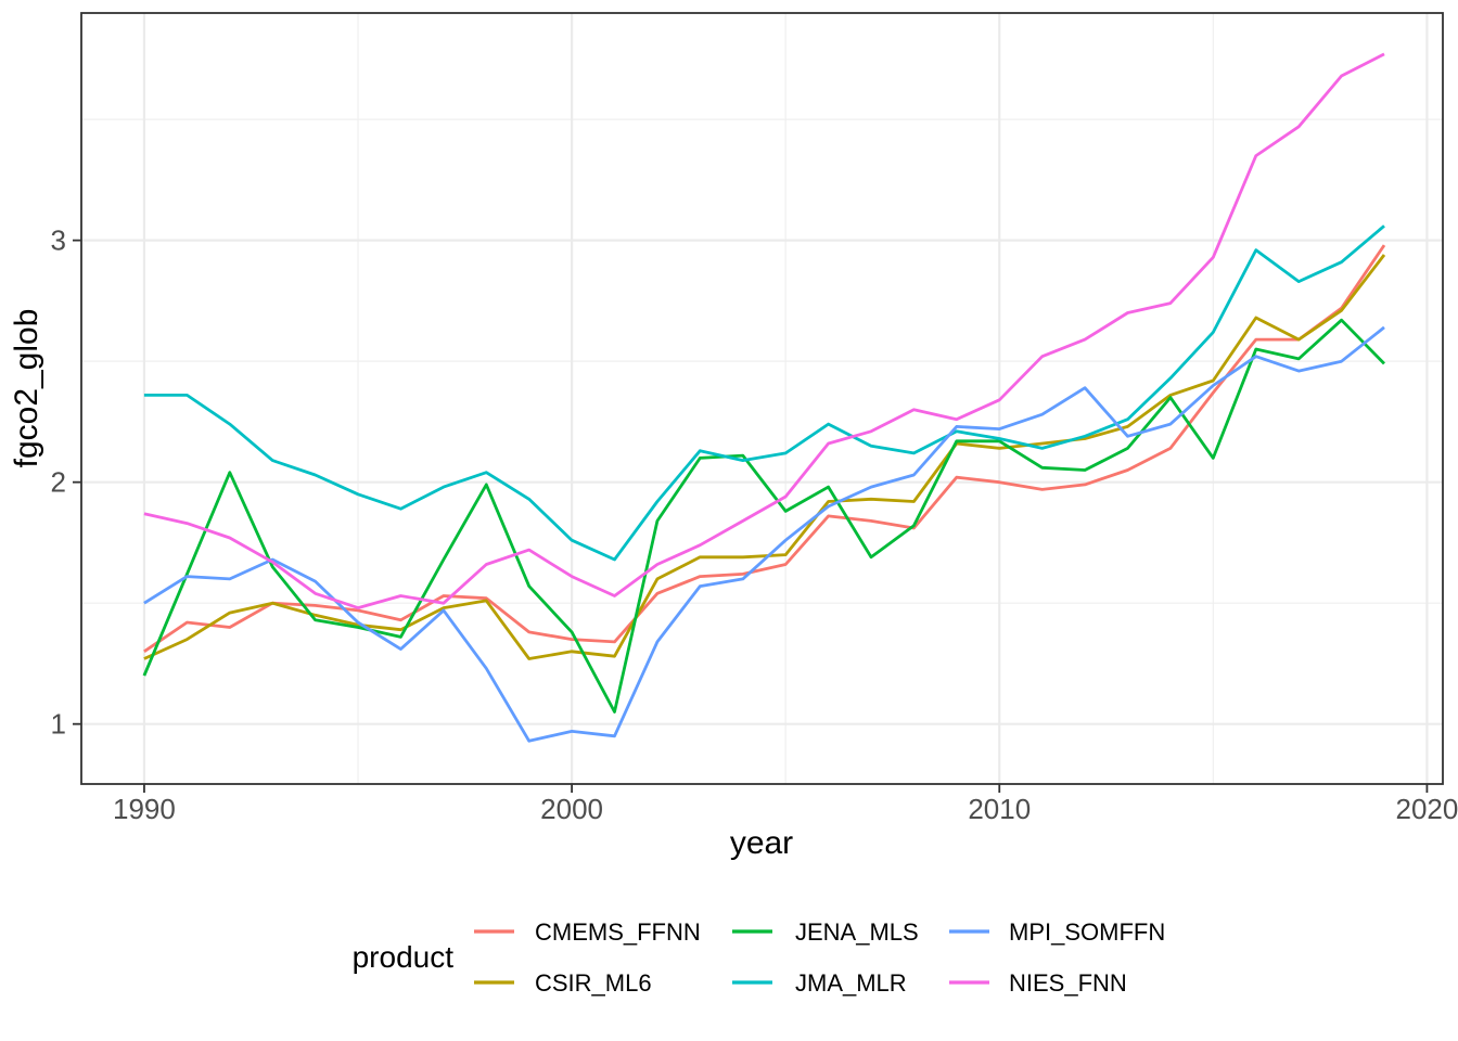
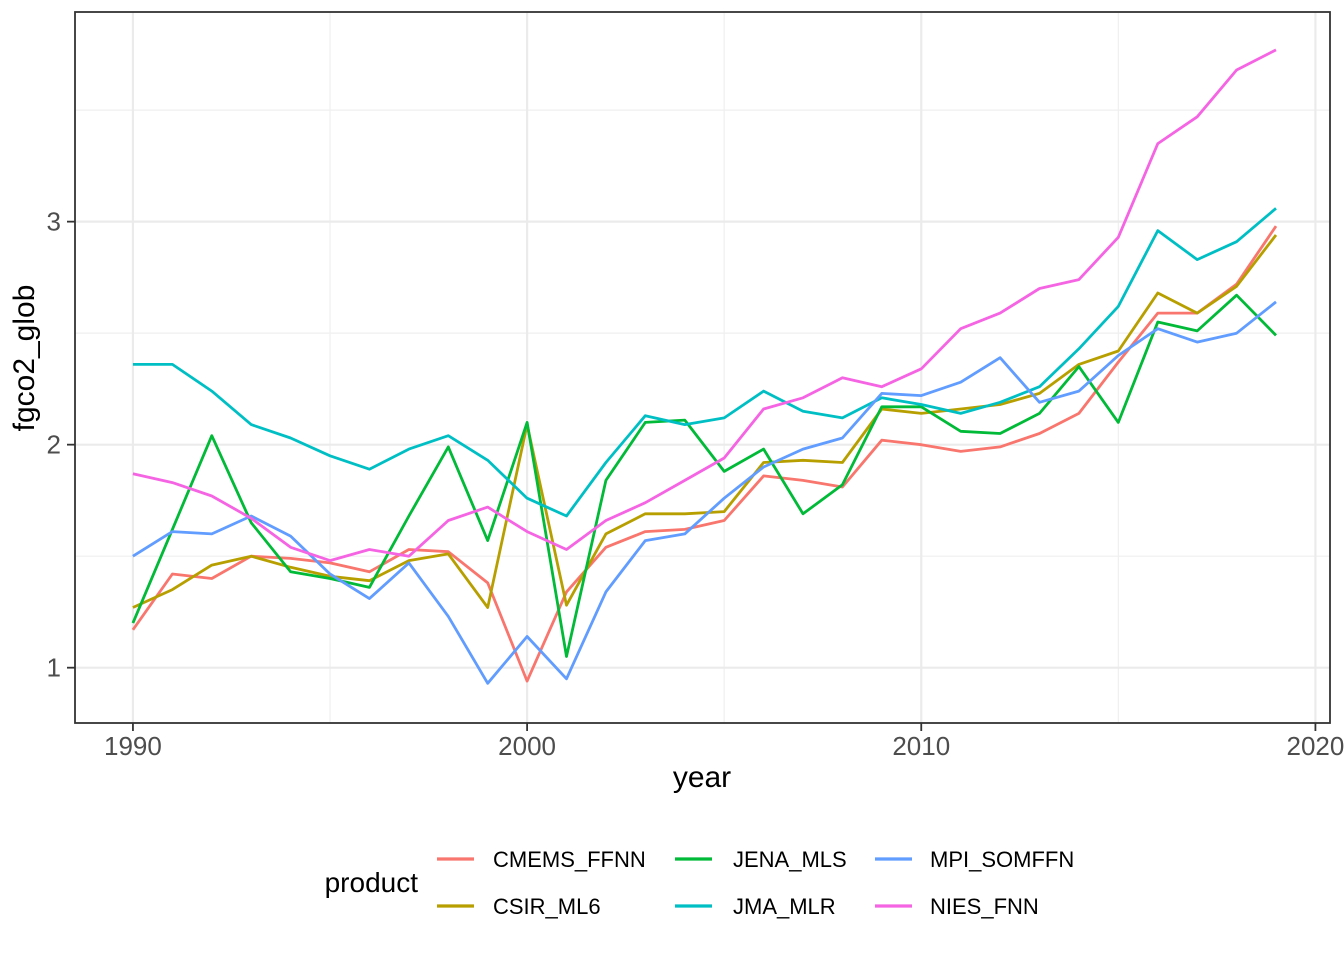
CMEMS_FFNN/1990: 1.30 -> 1.17
CMEMS_FFNN/2000: 1.35 -> 0.94
CSIR_ML6/2000: 1.30 -> 2.09
JENA_MLS/2000: 1.38 -> 2.10
MPI_SOMFFN/2000: 0.97 -> 1.14
